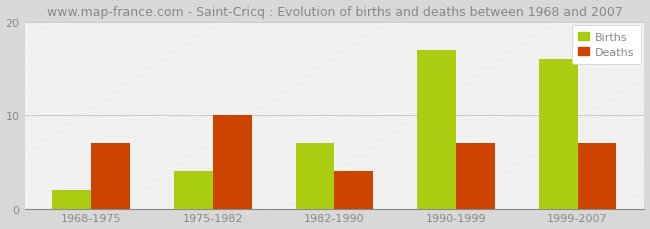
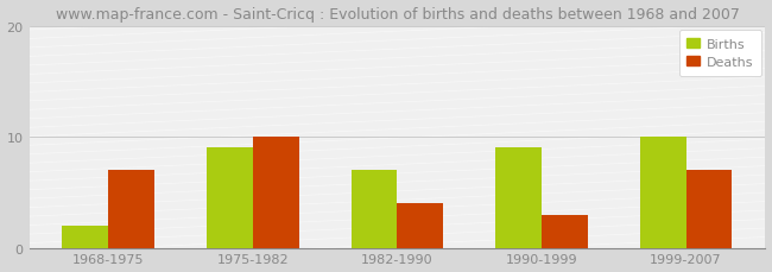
Births/1975-1982: 4 -> 9
Births/1990-1999: 17 -> 9
Deaths/1990-1999: 7 -> 3
Births/1999-2007: 16 -> 10
